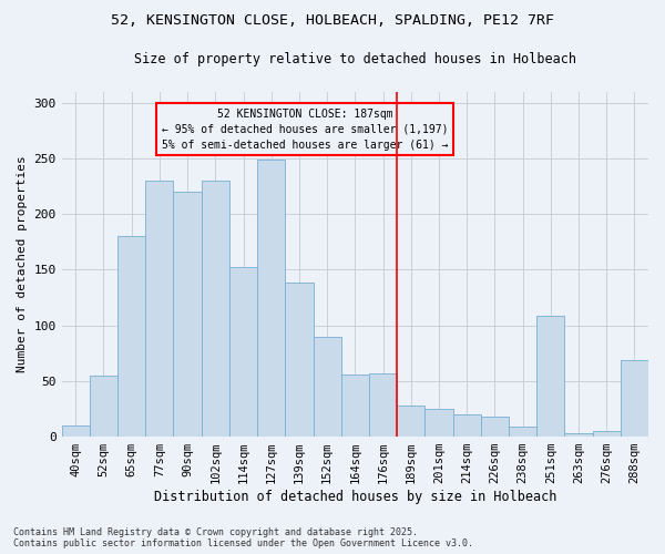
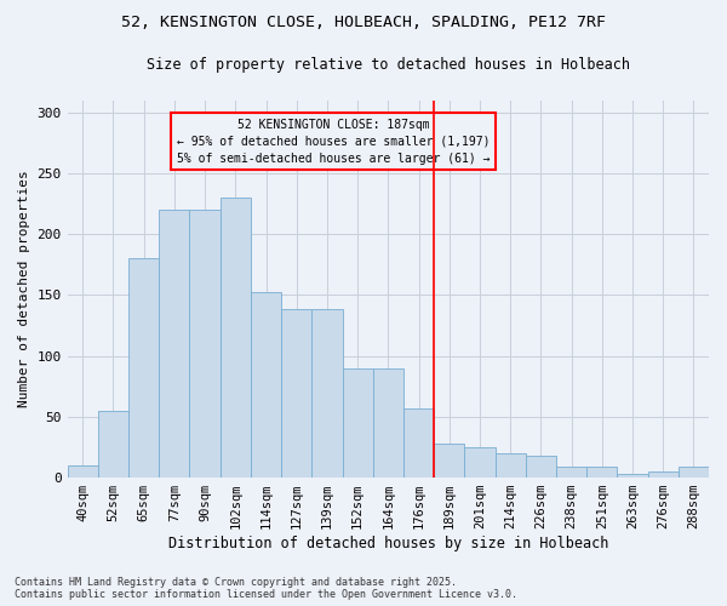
77sqm: 230 -> 220
127sqm: 249 -> 138
164sqm: 56 -> 90
251sqm: 109 -> 9
288sqm: 69 -> 9
